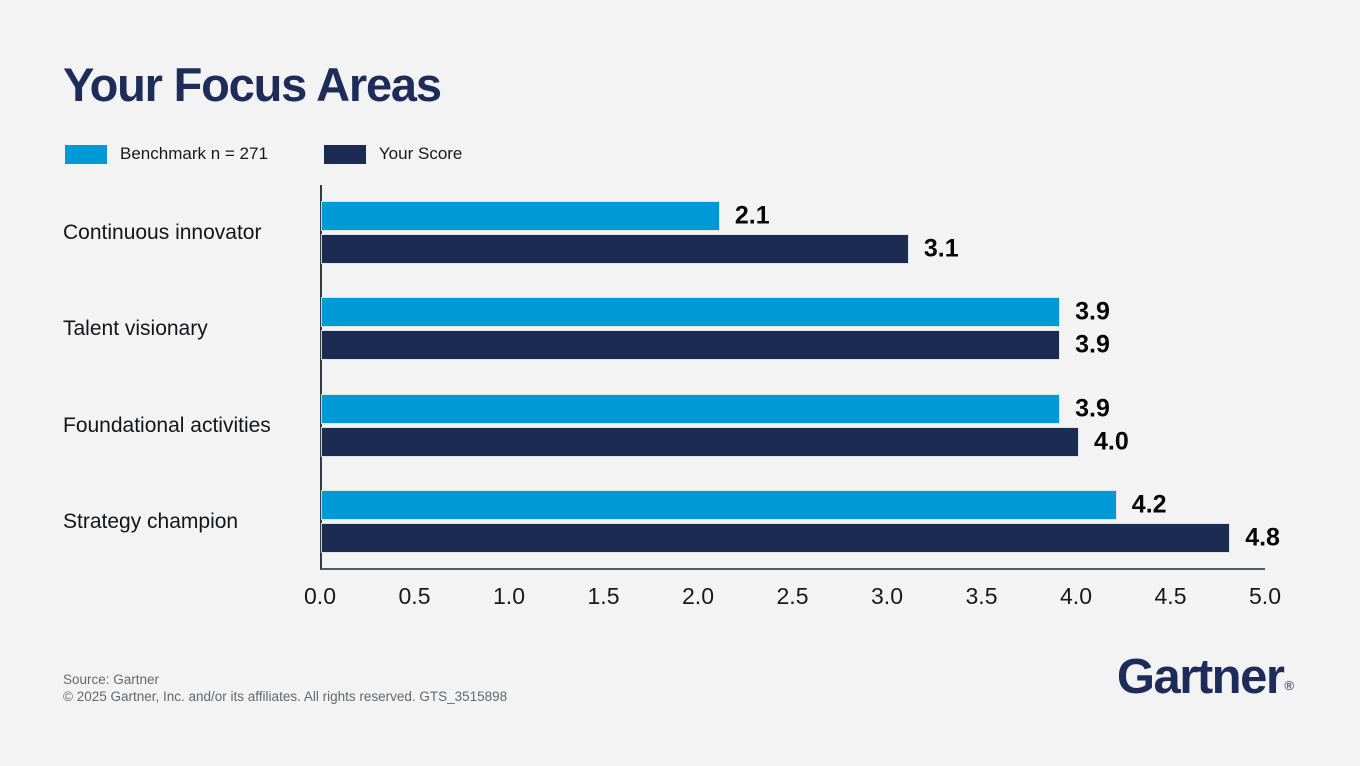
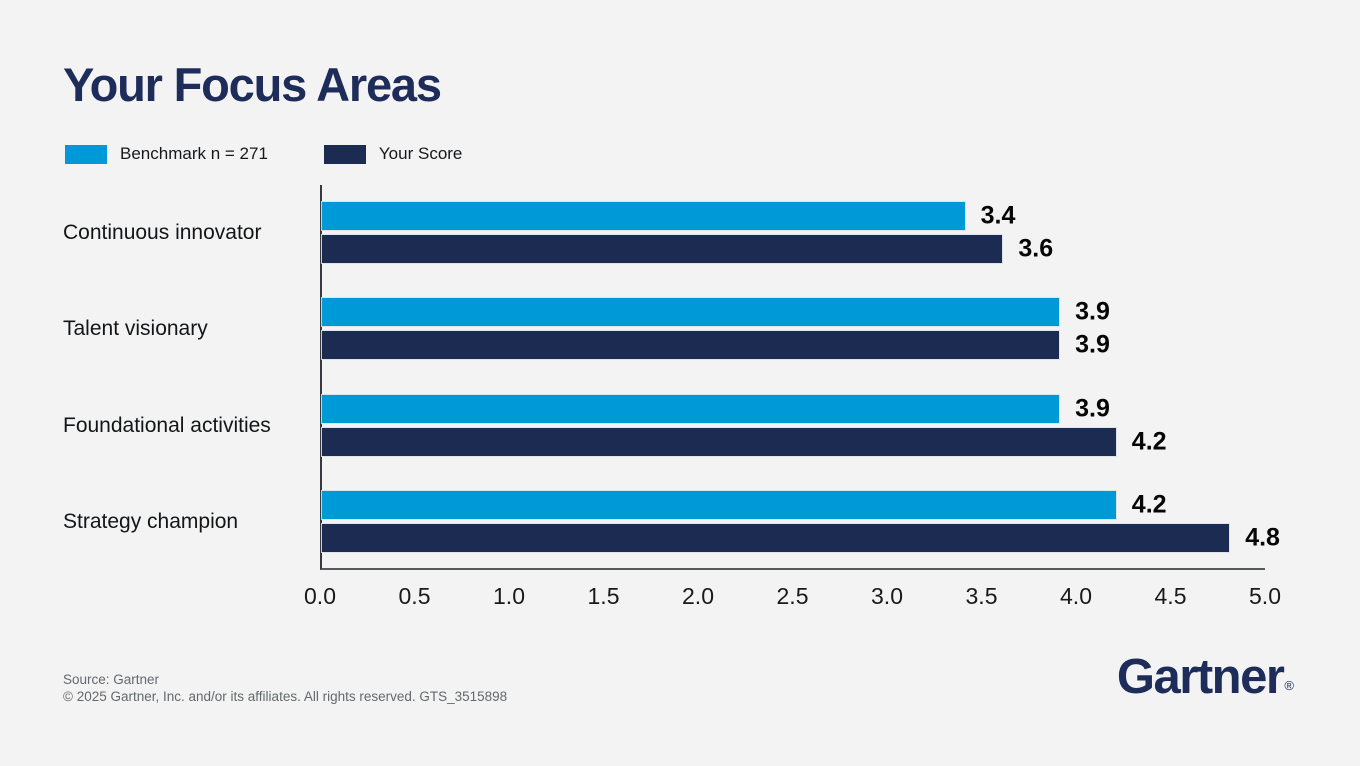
Benchmark n = 271/Continuous innovator: 2.1 -> 3.4
Your Score/Continuous innovator: 3.1 -> 3.6
Your Score/Foundational activities: 4.0 -> 4.2
